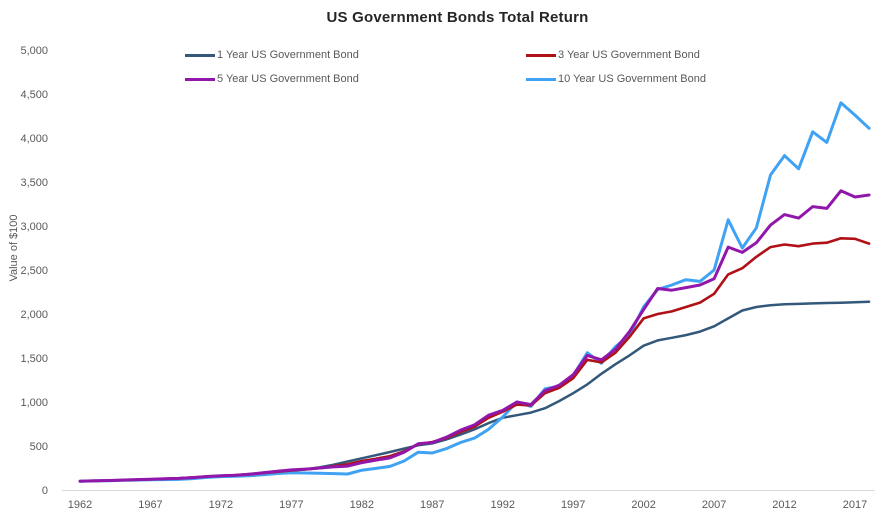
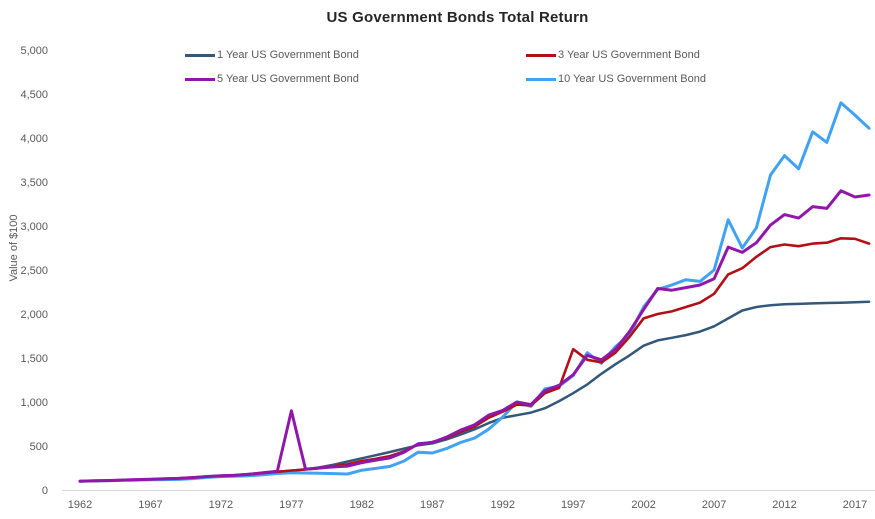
5 Year US Government Bond/1977: 200 -> 900
3 Year US Government Bond/1997: 1300 -> 1600
